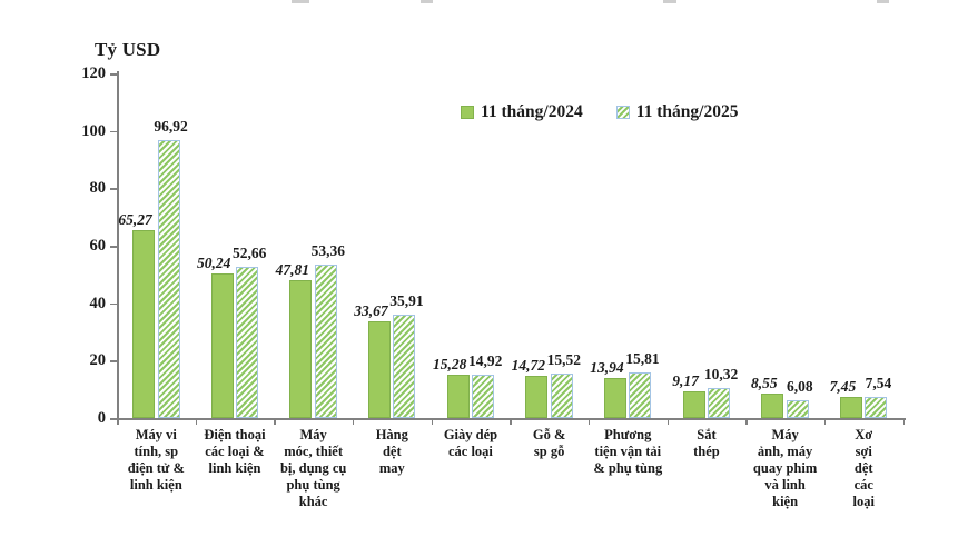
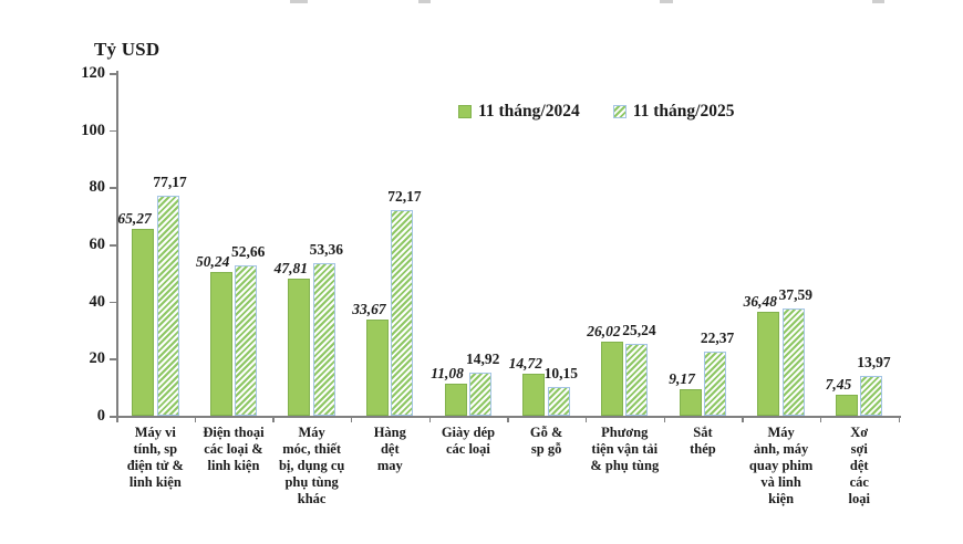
11 tháng/2025/Máy vi tính, sp điện tử & linh kiện: 96,92 -> 77,17
11 tháng/2025/Hàng dệt may: 35,91 -> 72,17
11 tháng/2024/Giày dép các loại: 15,28 -> 11,08
11 tháng/2025/Gỗ & sp gỗ: 15,52 -> 10,15
11 tháng/2024/Phương tiện vận tải & phụ tùng: 13,94 -> 26,02
11 tháng/2025/Phương tiện vận tải & phụ tùng: 15,81 -> 25,24
11 tháng/2025/Sắt thép: 10,32 -> 22,37
11 tháng/2024/Máy ảnh, máy quay phim và linh kiện: 8,55 -> 36,48
11 tháng/2025/Máy ảnh, máy quay phim và linh kiện: 6,08 -> 37,59
11 tháng/2025/Xơ sợi dệt các loại: 7,54 -> 13,97
